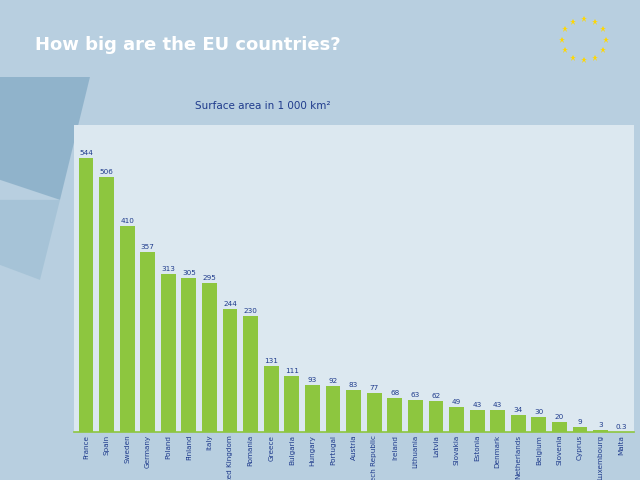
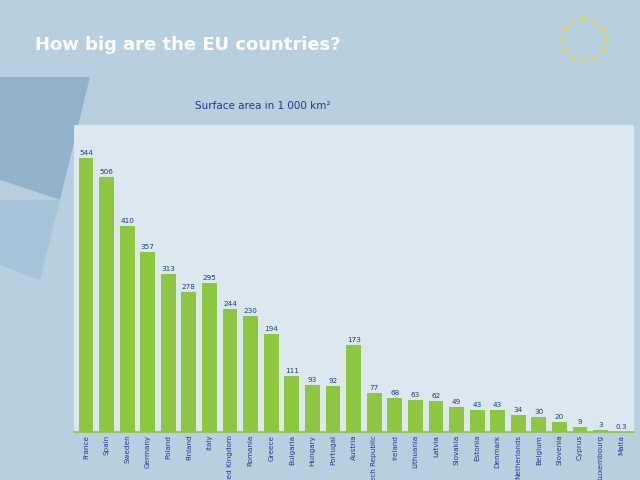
Finland: 305 -> 278
Greece: 131 -> 194
Austria: 83 -> 173
